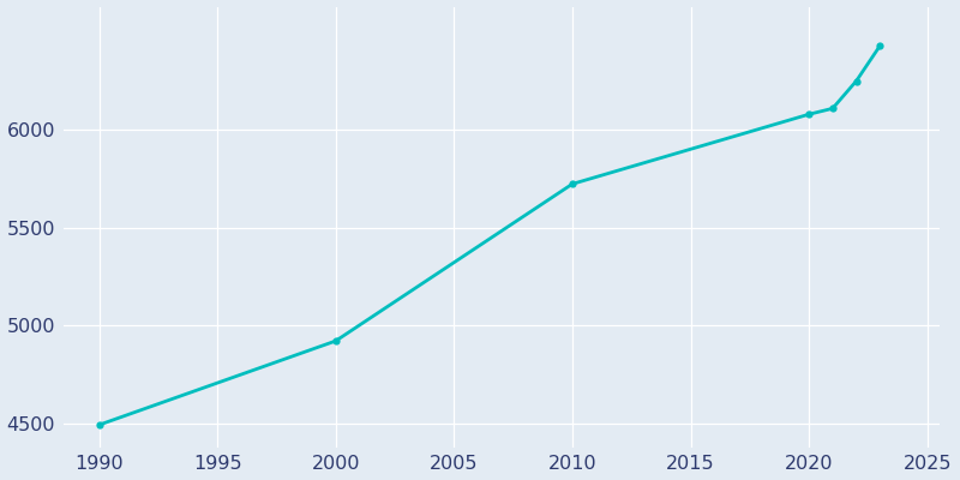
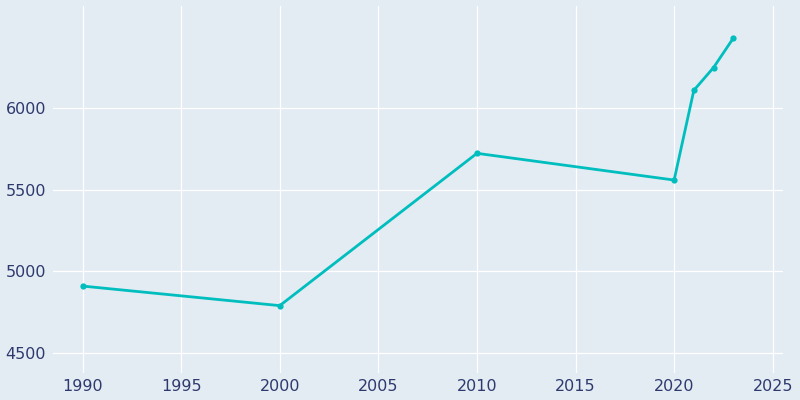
1990: 4490 -> 4910
2000: 4920 -> 4790
2020: 6080 -> 5560
